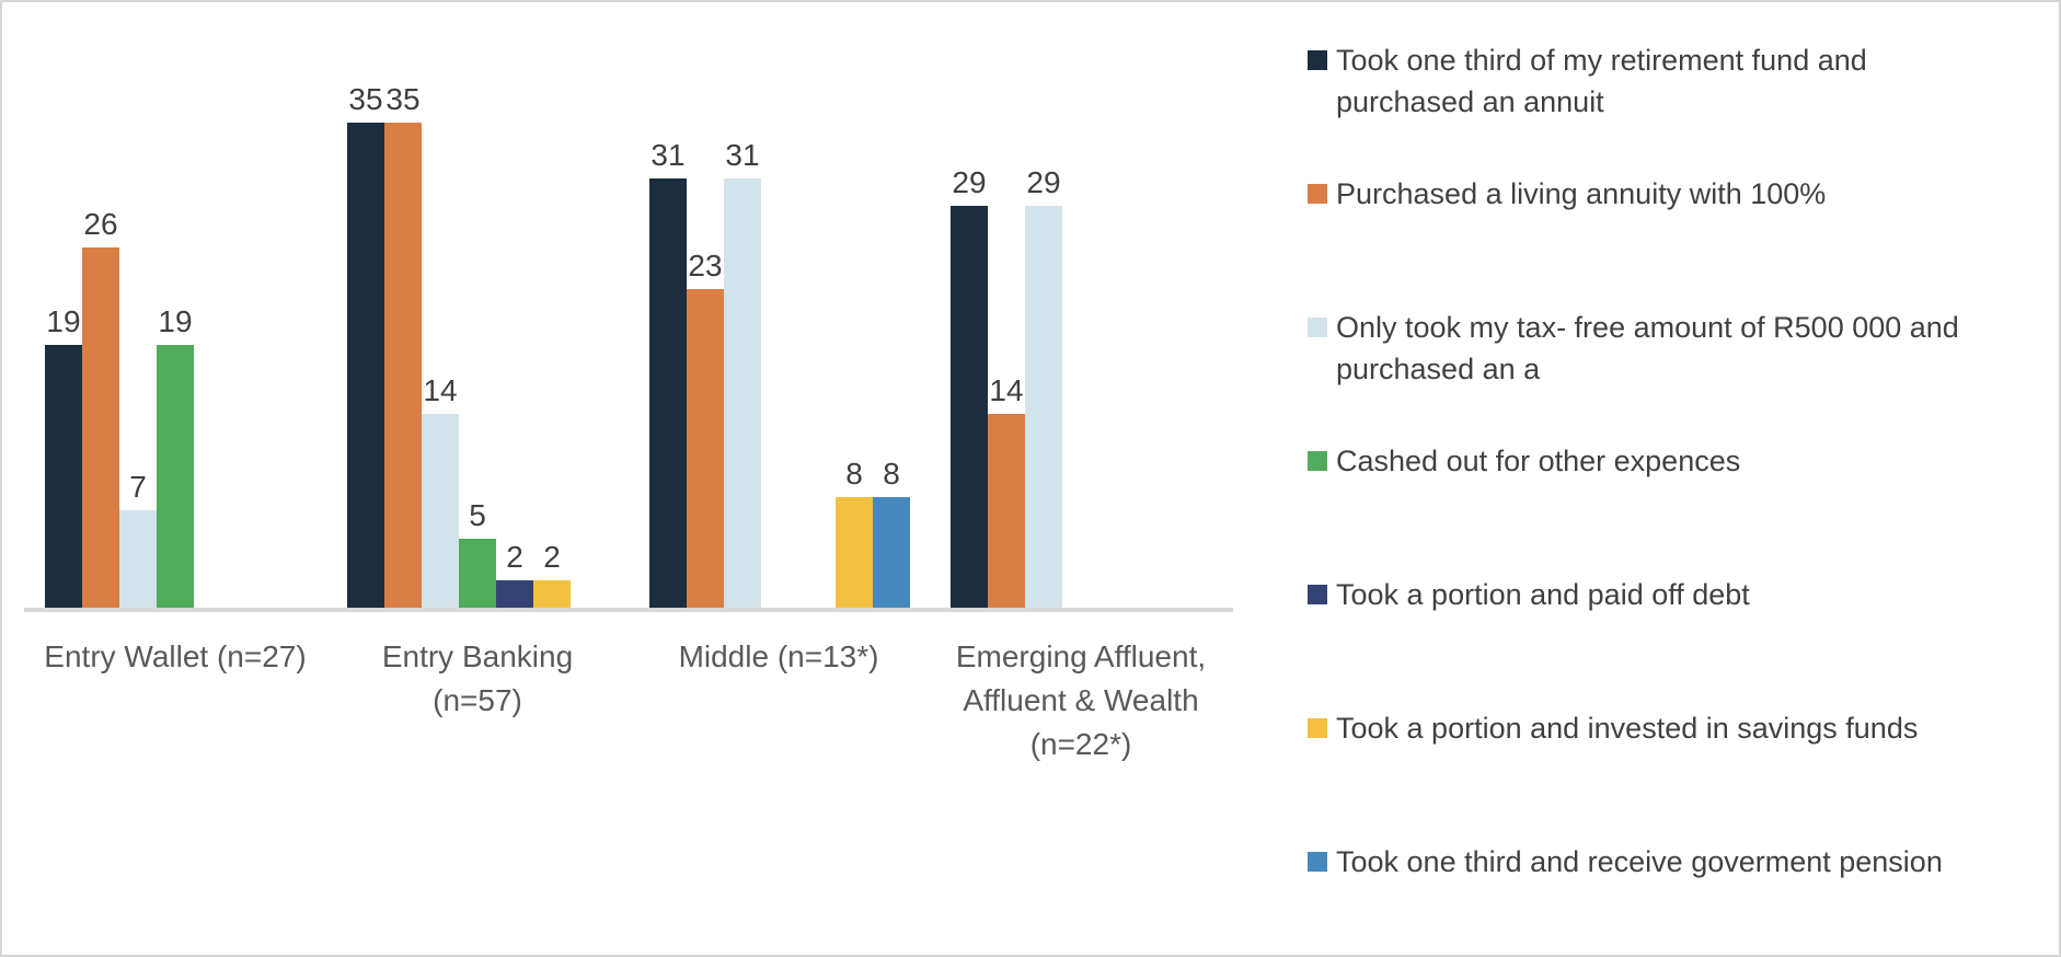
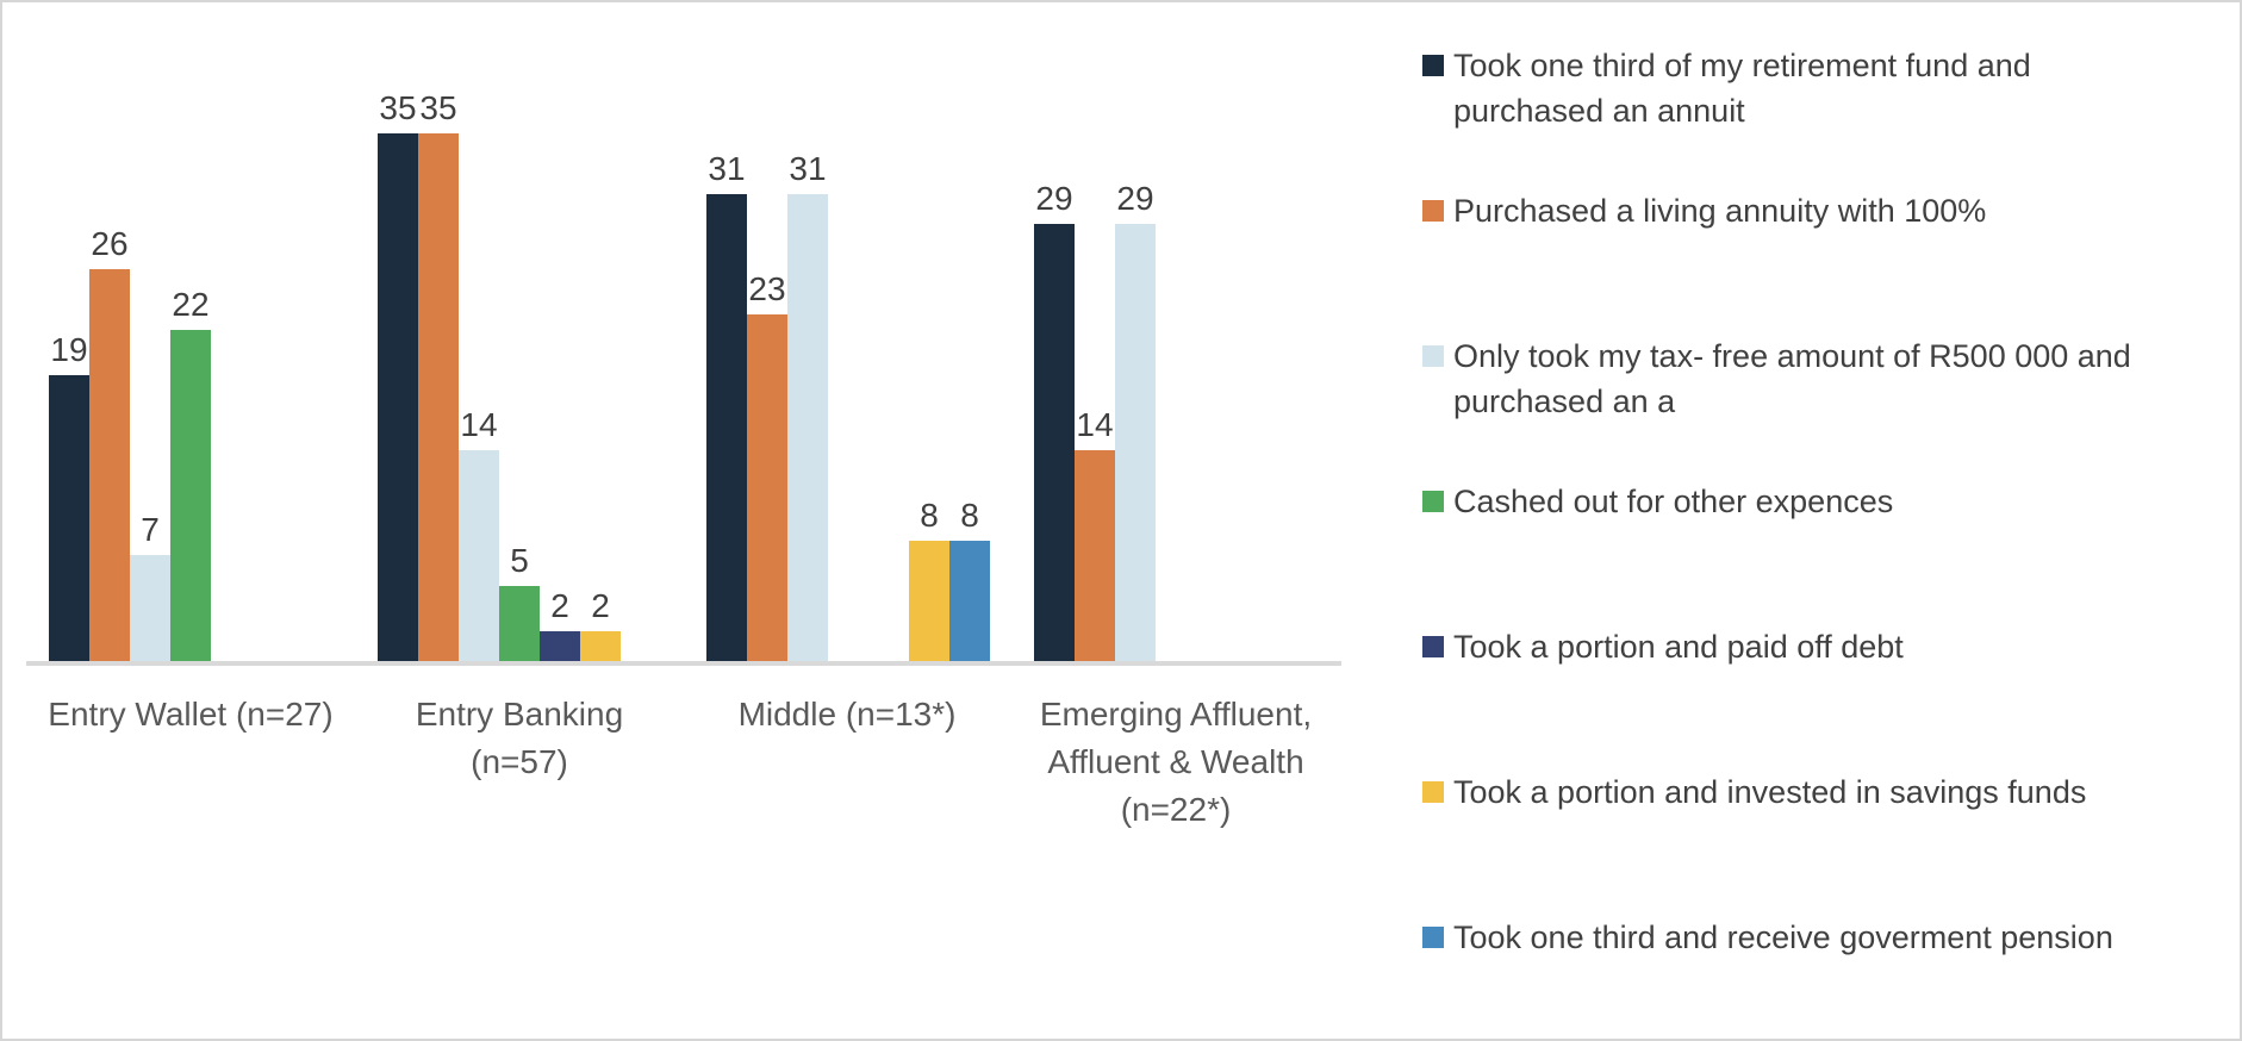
Cashed out for other expences/Entry Wallet (n=27): 19 -> 22
